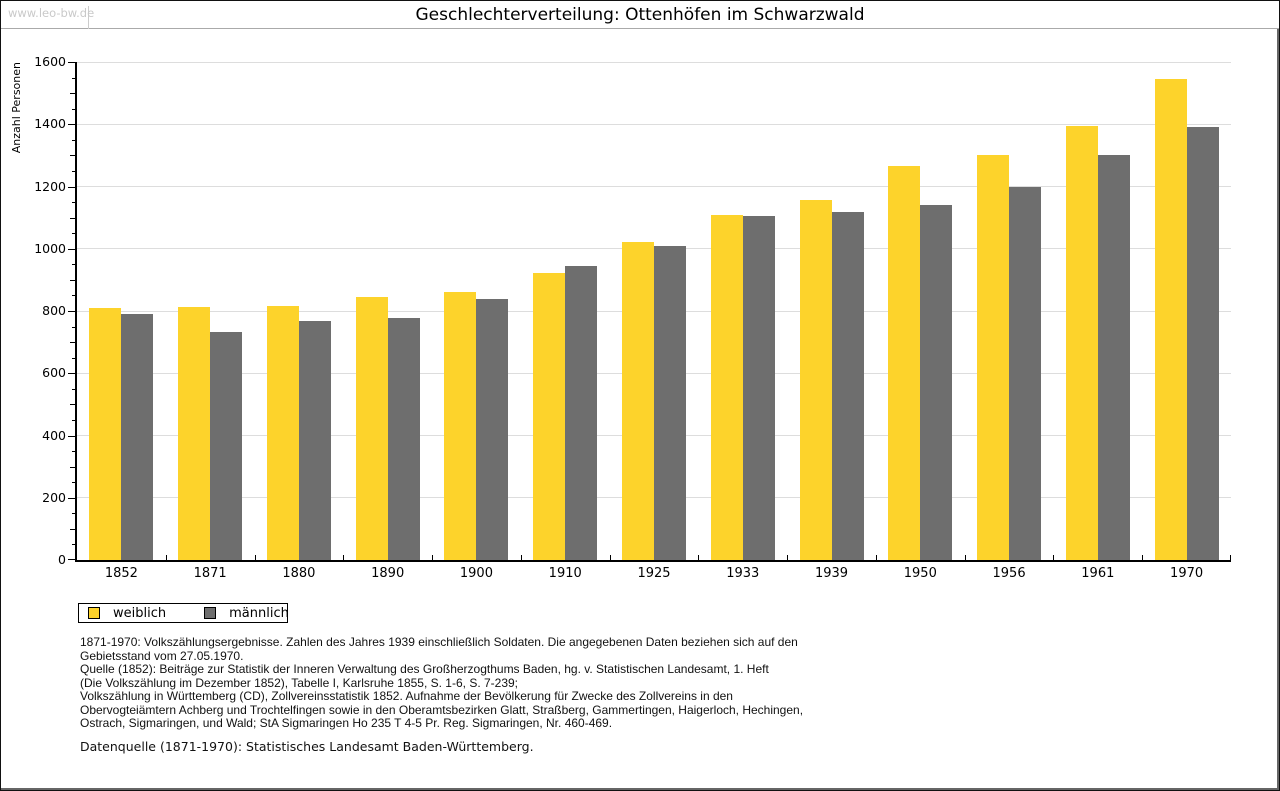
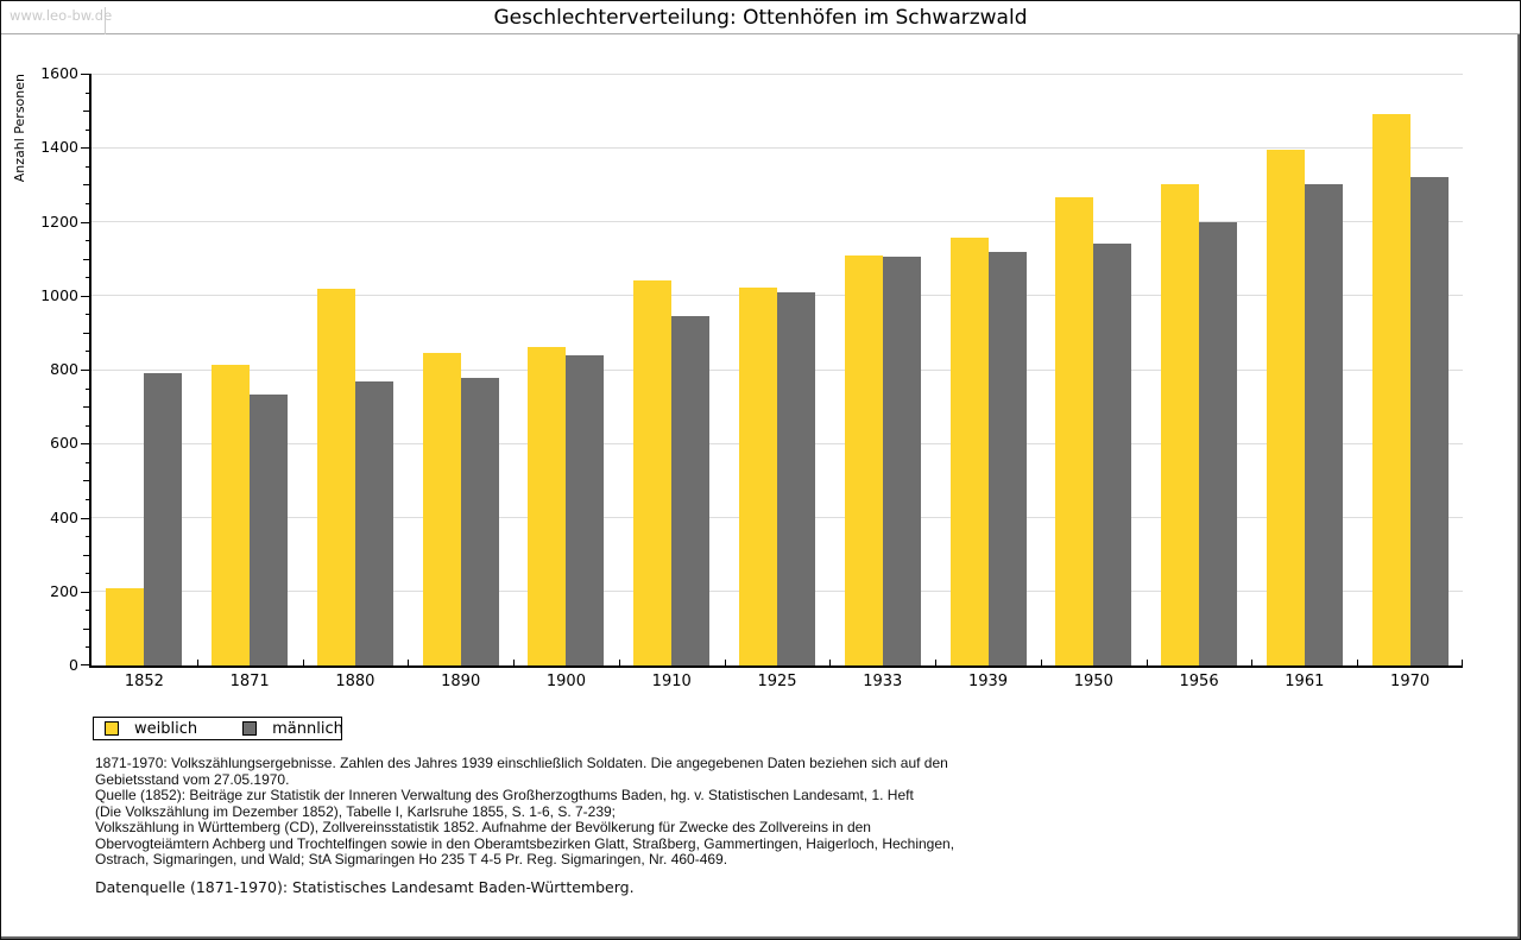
weiblich/1852: 810 -> 210
weiblich/1880: 820 -> 1020
weiblich/1910: 920 -> 1040
weiblich/1970: 1550 -> 1490
männlich/1970: 1390 -> 1320
